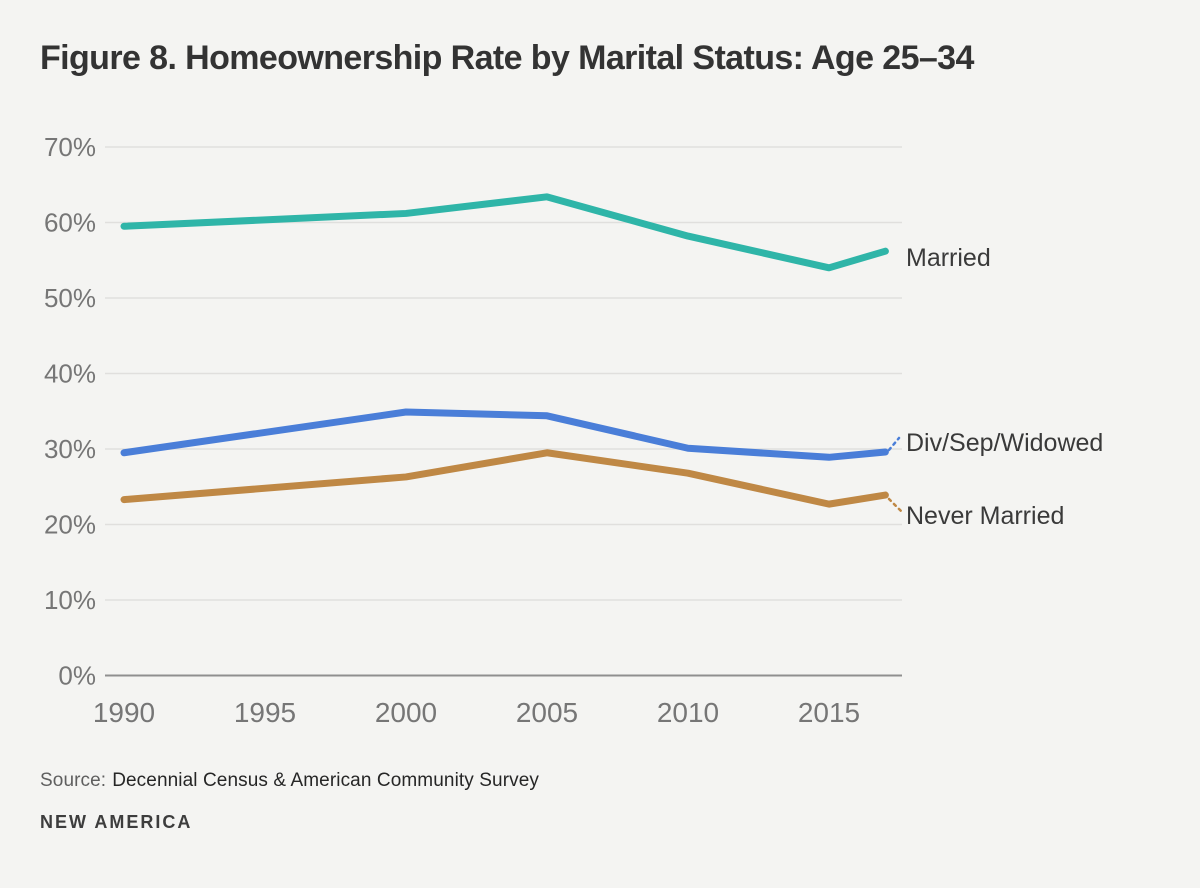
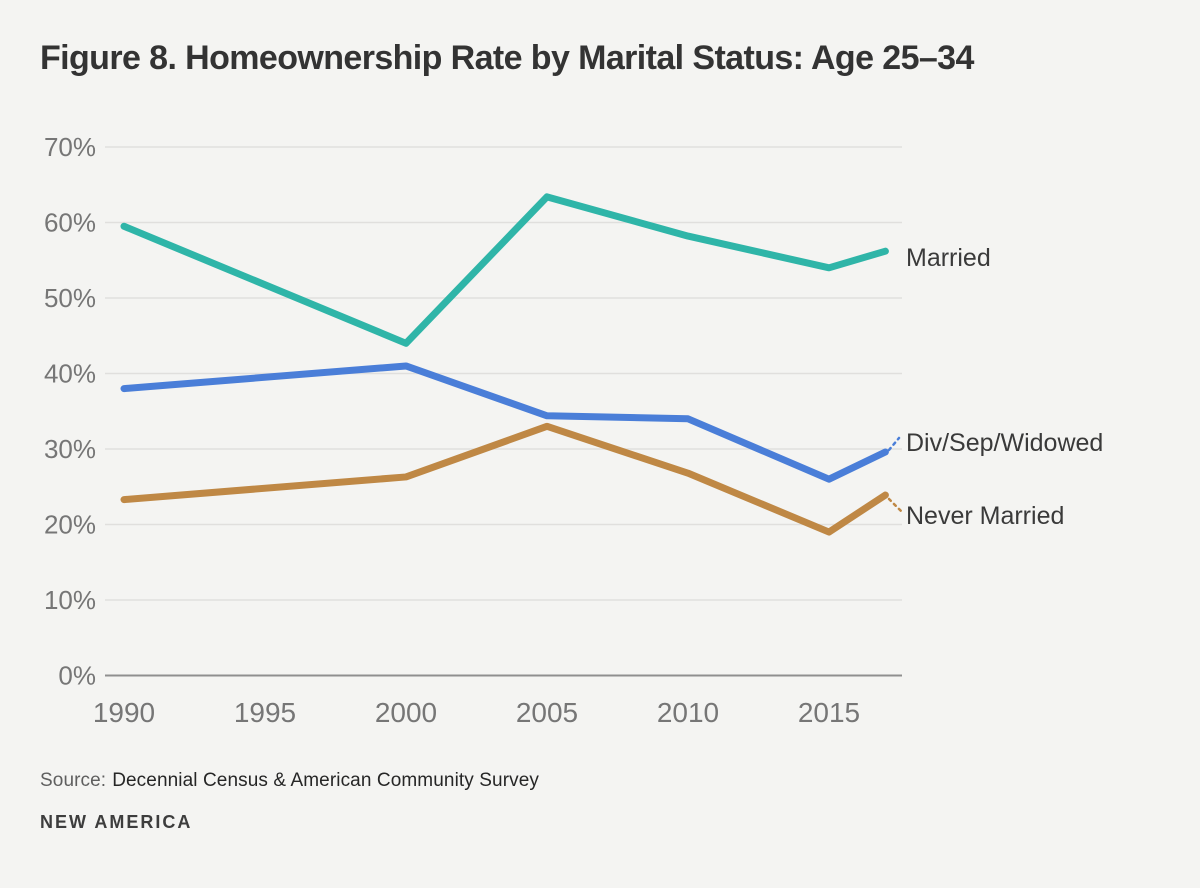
Div/Sep/Widowed/1990: 30% -> 38%
Married/2000: 61% -> 44%
Div/Sep/Widowed/2000: 35% -> 41%
Never Married/2005: 30% -> 33%
Div/Sep/Widowed/2010: 30% -> 34%
Div/Sep/Widowed/2015: 29% -> 26%
Never Married/2015: 23% -> 19%
